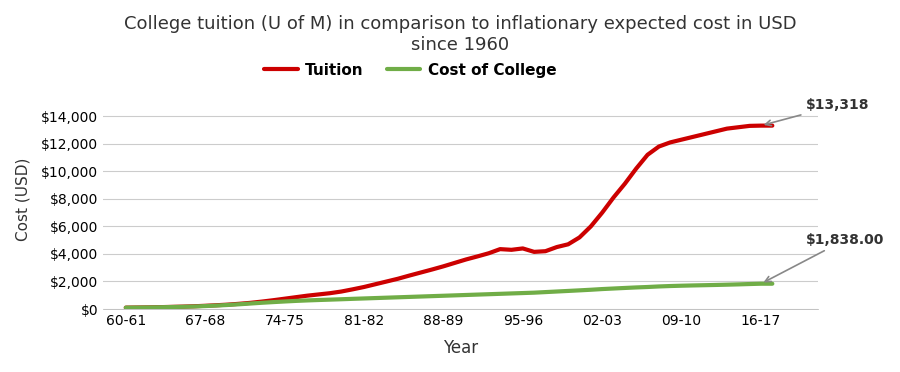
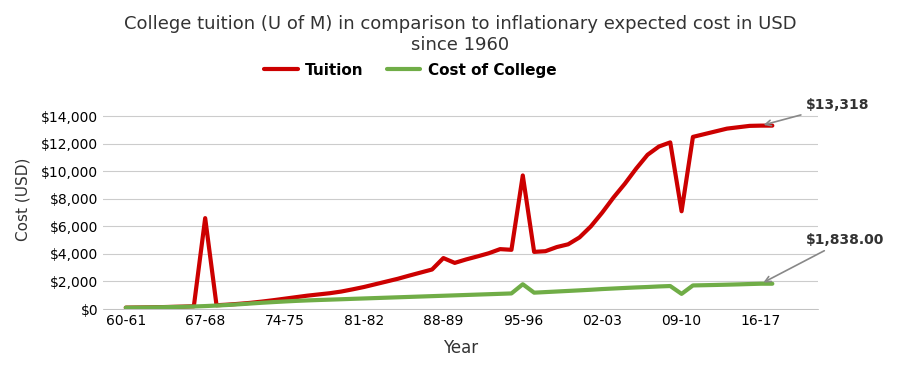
Tuition/67-68: $200 -> $6,600
Tuition/88-89: $3,100 -> $3,700
Tuition/95-96: $4,400 -> $9,700
Cost of College/95-96: $1,200 -> $1,800
Tuition/09-10: $12,300 -> $7,100
Cost of College/09-10: $1,700 -> $1,100
